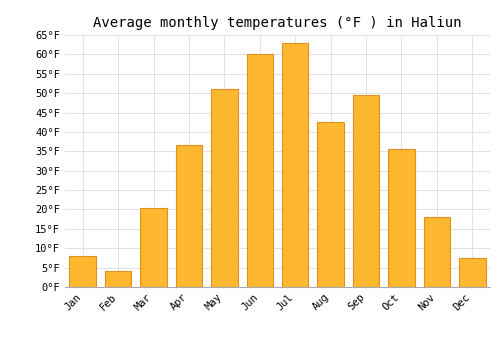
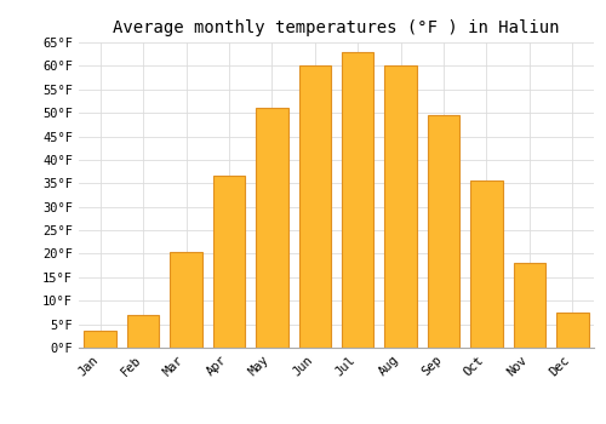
Jan: 8.0°F -> 3.5°F
Feb: 4.0°F -> 7.0°F
Aug: 42.5°F -> 60.0°F
